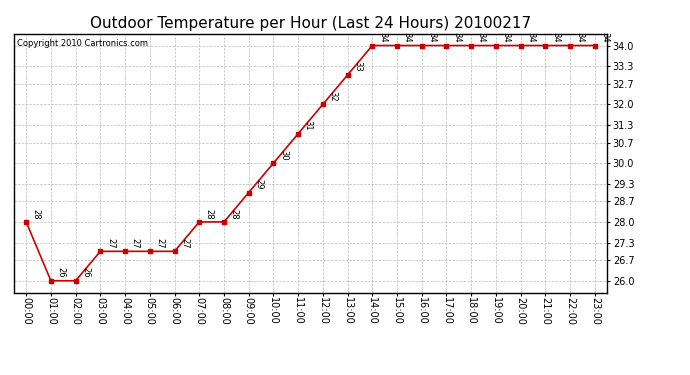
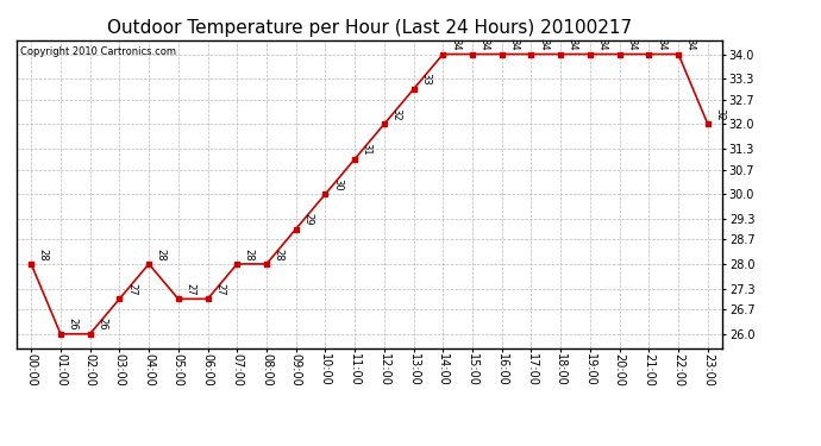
04:00: 27 -> 28
23:00: 34 -> 32
